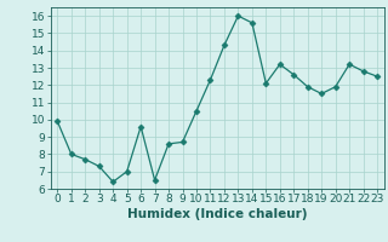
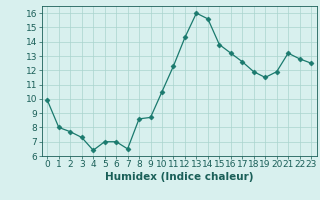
6: 9.6 -> 7.0
15: 12.1 -> 13.8
